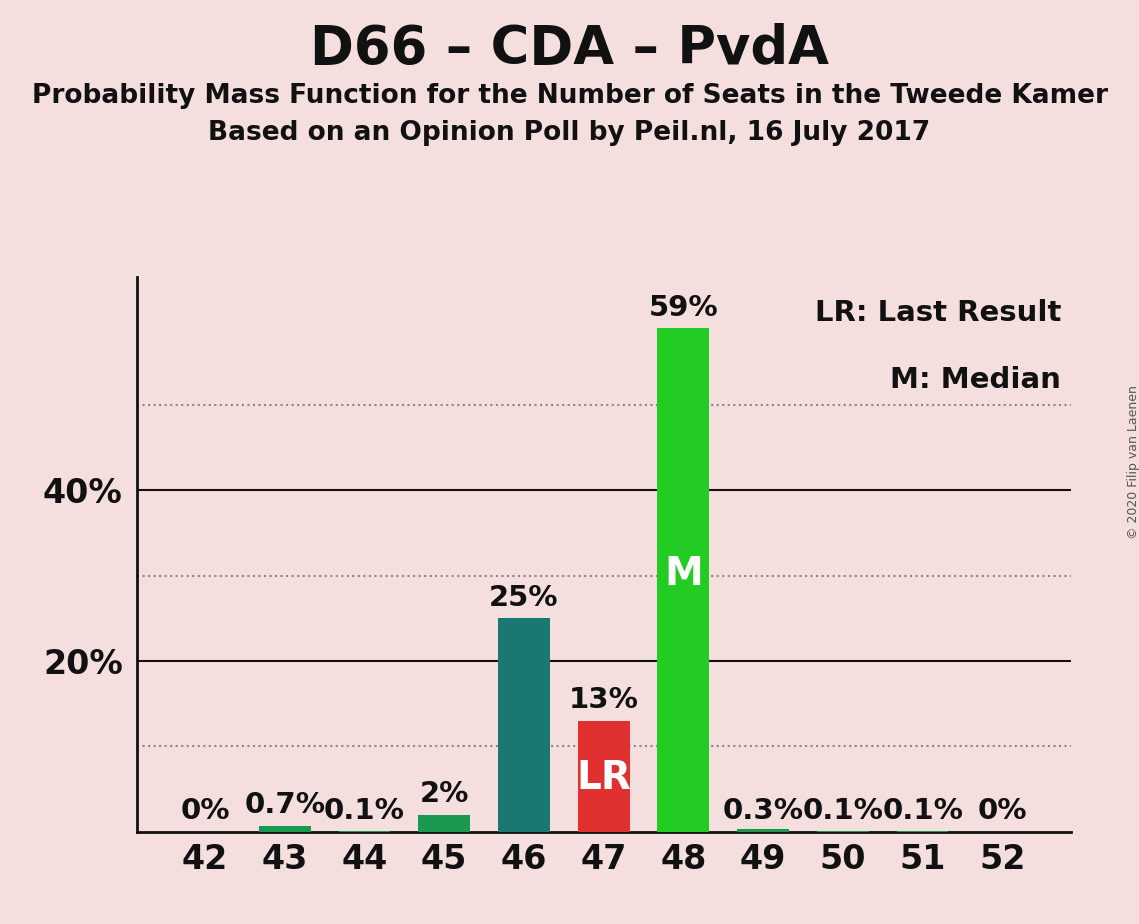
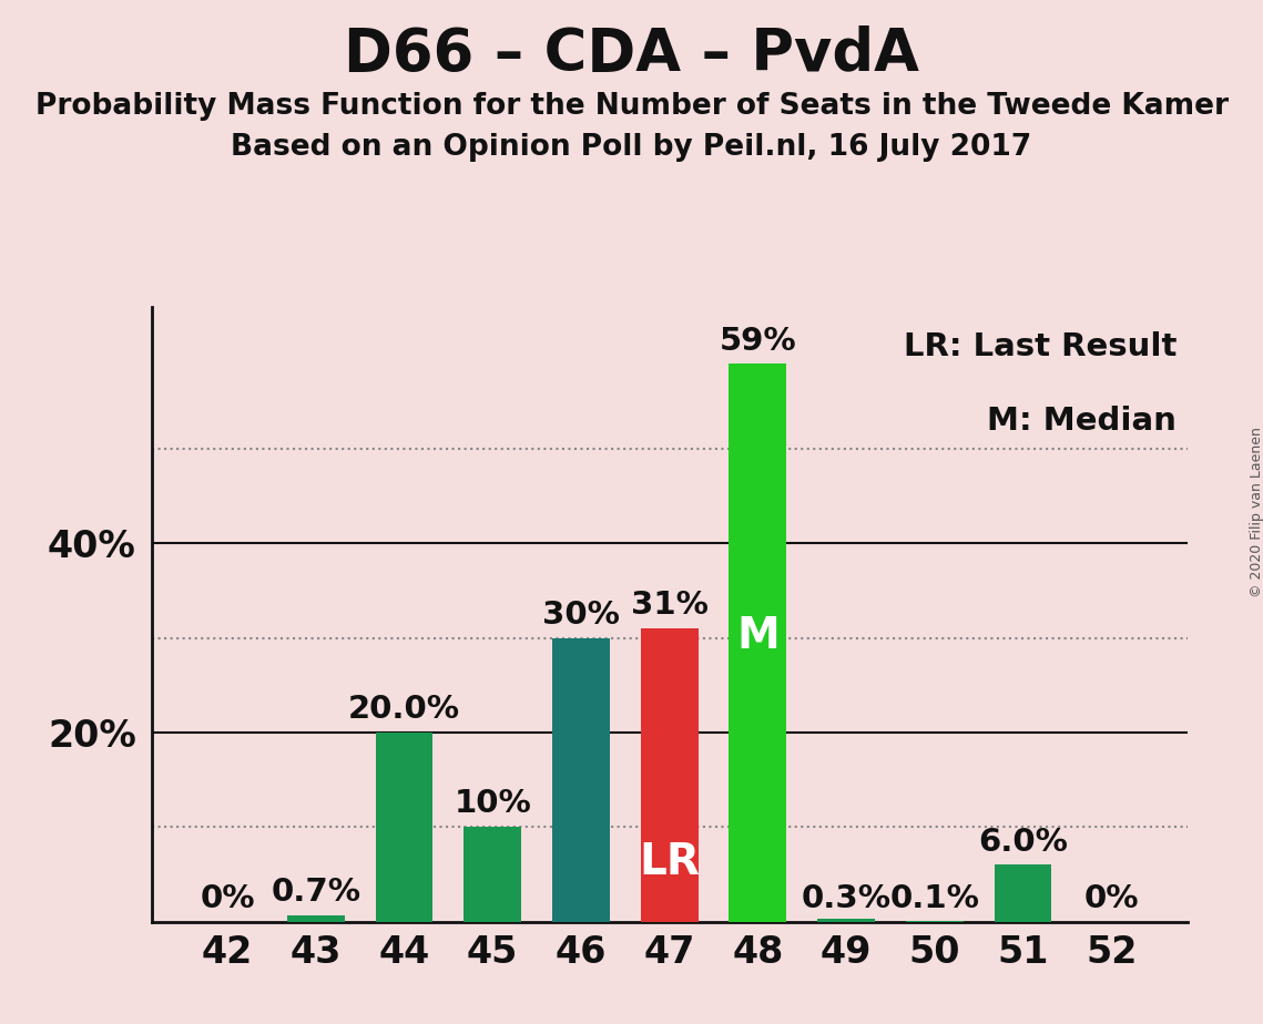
44: 0.1% -> 20.0%
45: 2% -> 10%
46: 25% -> 30%
47: 13% -> 31%
51: 0.1% -> 6.0%
